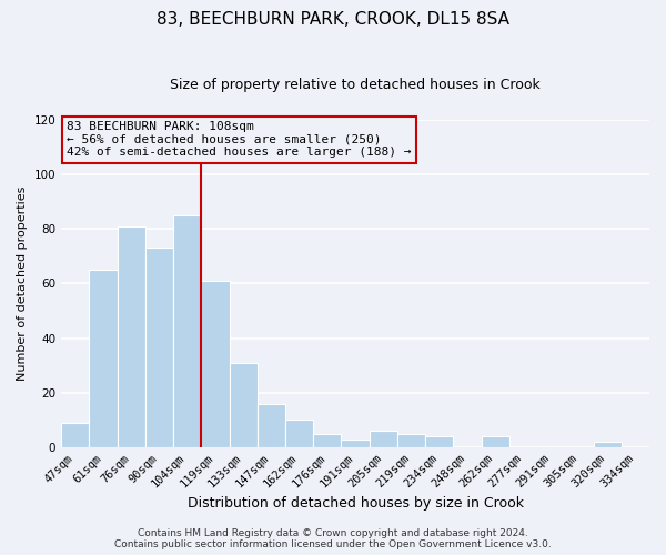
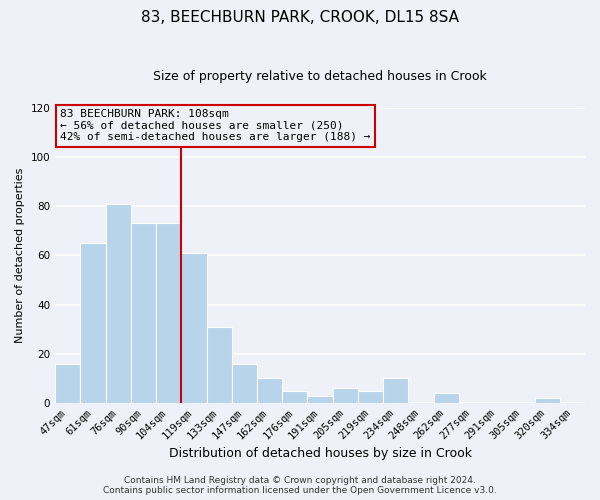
47sqm: 9 -> 16
104sqm: 85 -> 73
234sqm: 4 -> 10
